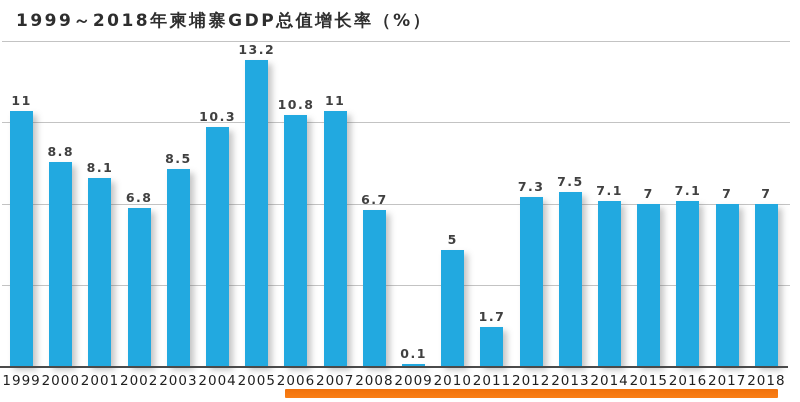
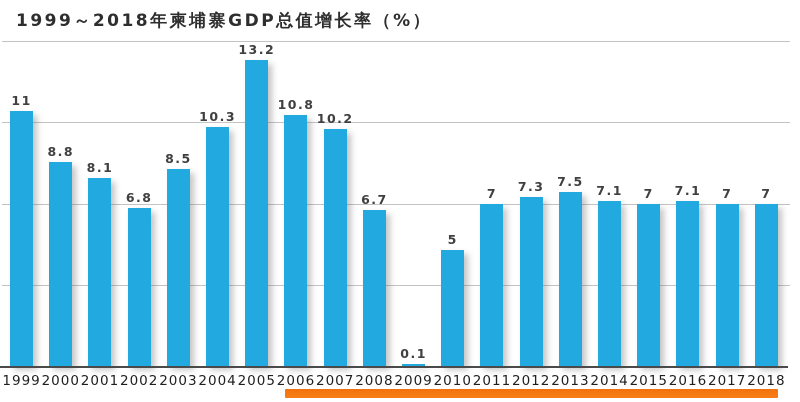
2007: 11 -> 10.2
2011: 1.7 -> 7
